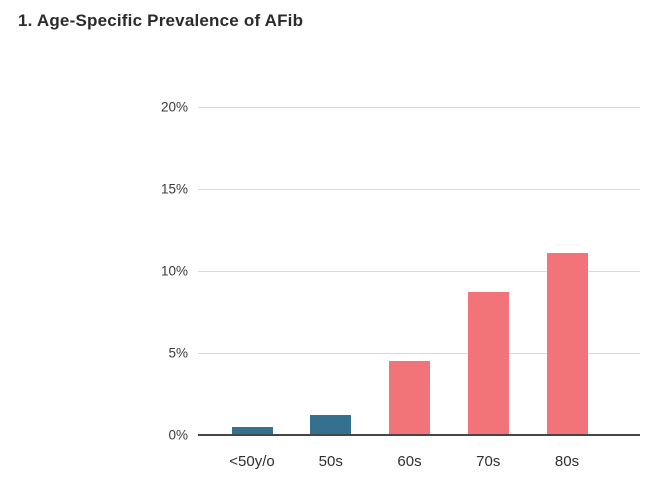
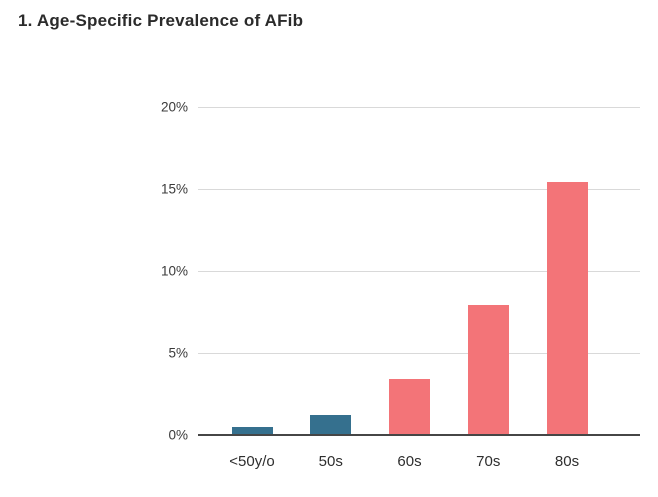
60s: 4.5% -> 3.4%
70s: 8.7% -> 7.9%
80s: 11.1% -> 15.4%
